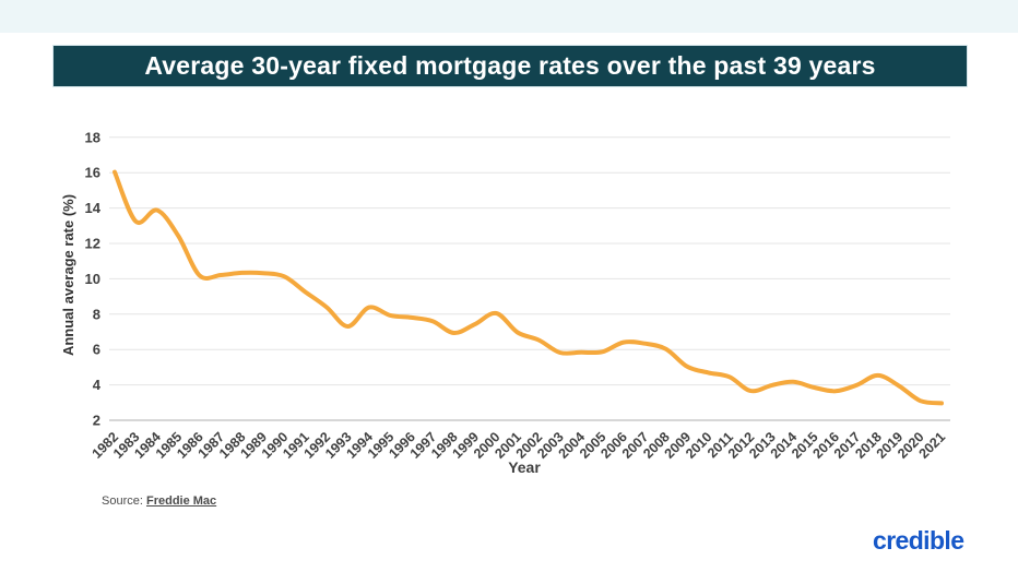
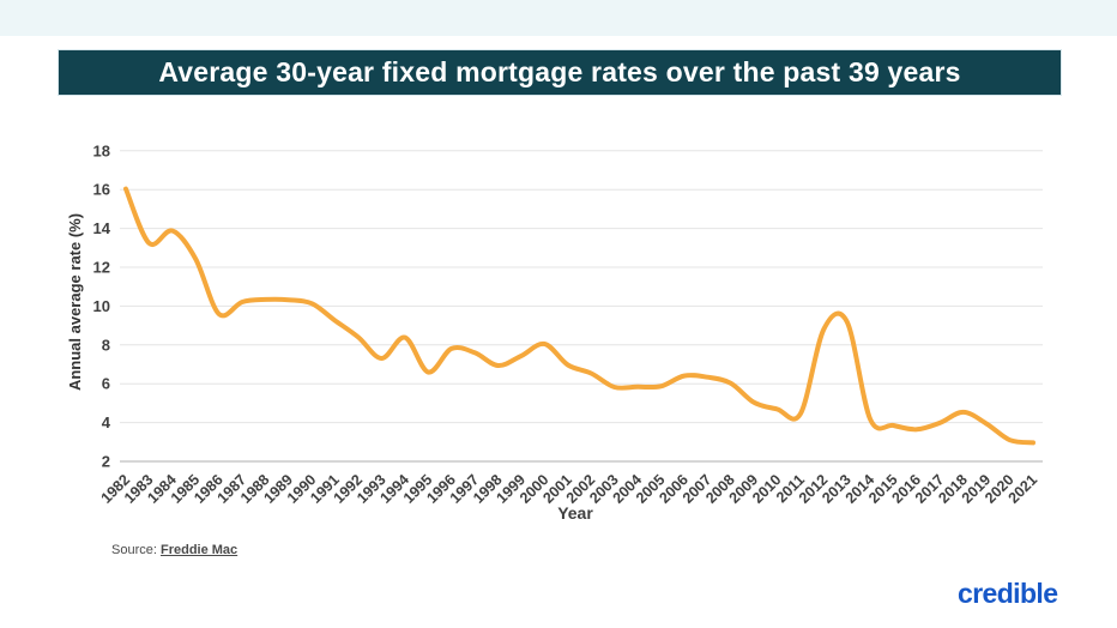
1986: 10.2 -> 9.6
1995: 7.9 -> 6.6
2012: 3.7 -> 8.8
2013: 4.0 -> 9.2
